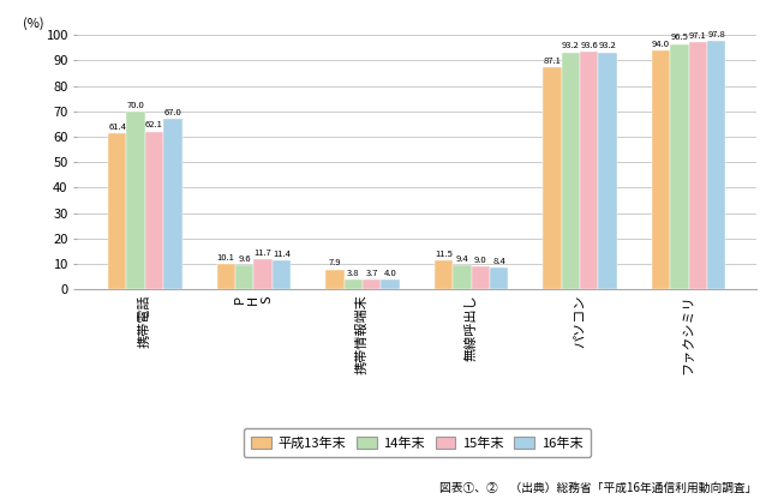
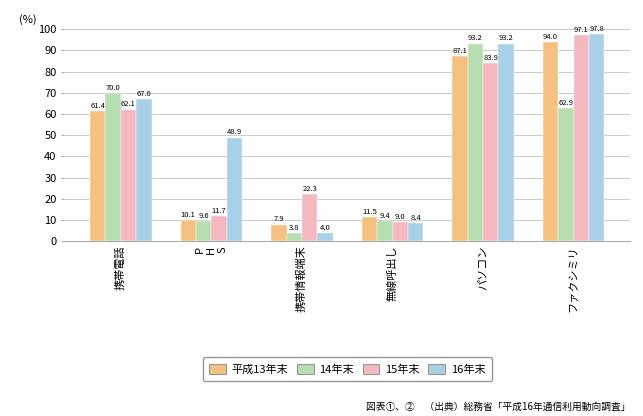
16年末/P H S: 11.4 -> 48.9
15年末/携帯情報端末: 3.7 -> 22.3
15年末/パソコン: 93.6 -> 83.9
14年末/ファクシミリ: 96.5 -> 62.9
